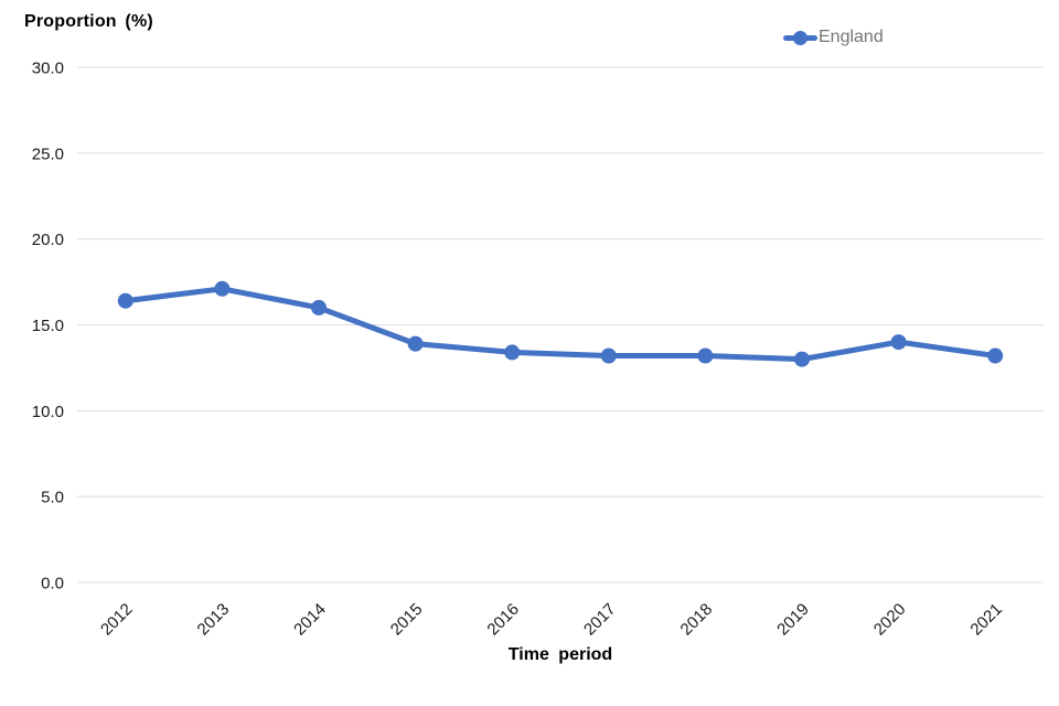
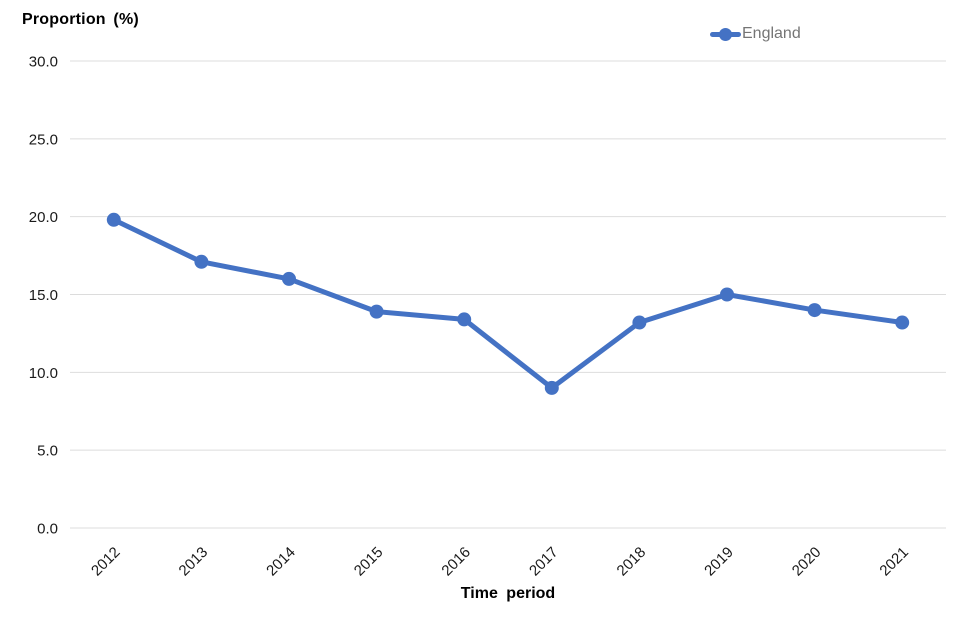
2012: 16.4 -> 19.8
2017: 13.2 -> 9.0
2019: 13.0 -> 15.0
